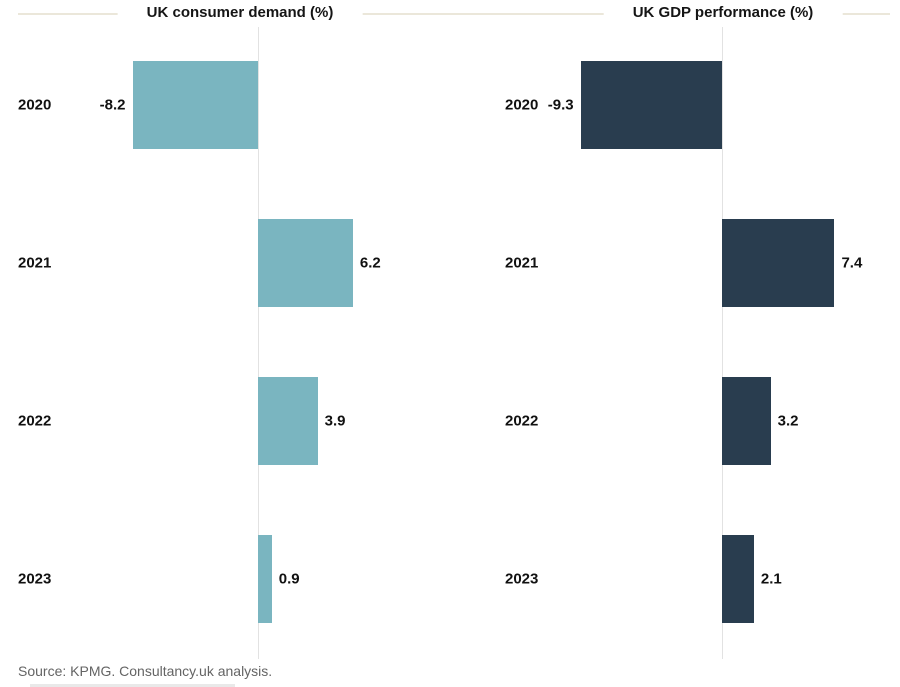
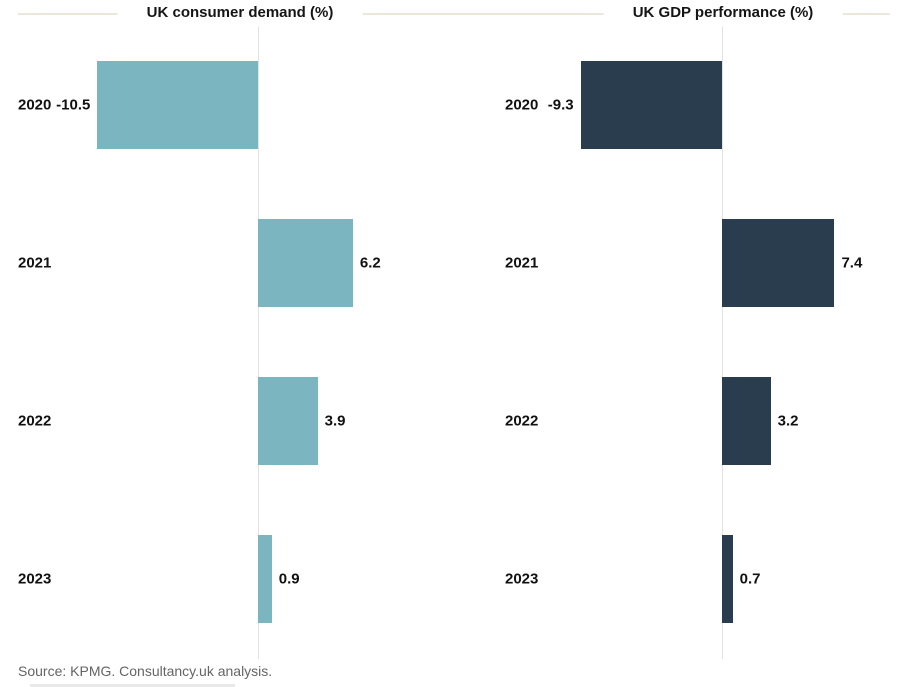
UK consumer demand (%)/2020: -8.2 -> -10.5
UK GDP performance (%)/2023: 2.1 -> 0.7
